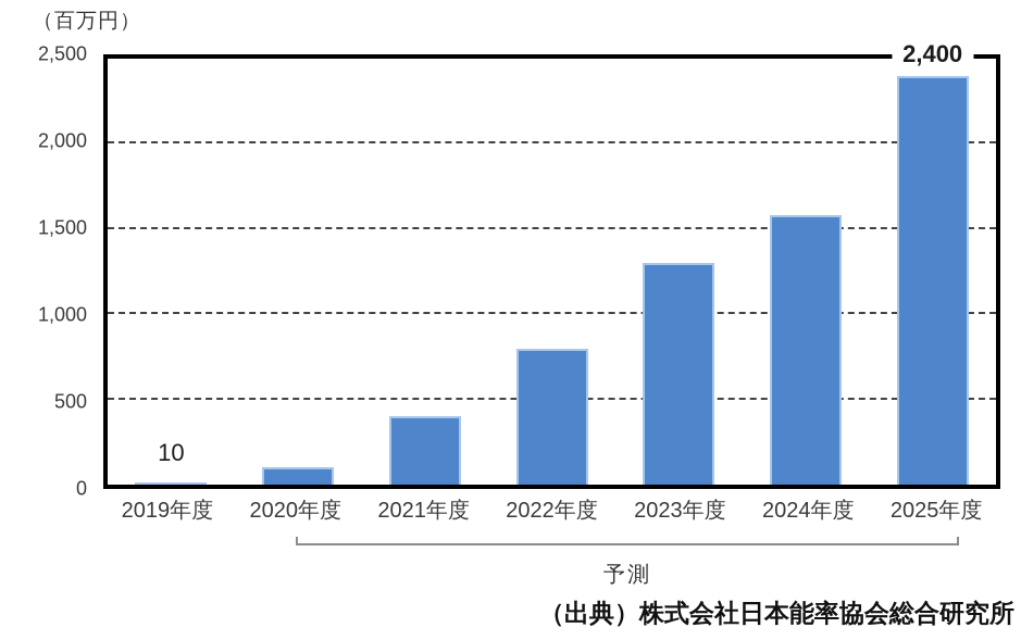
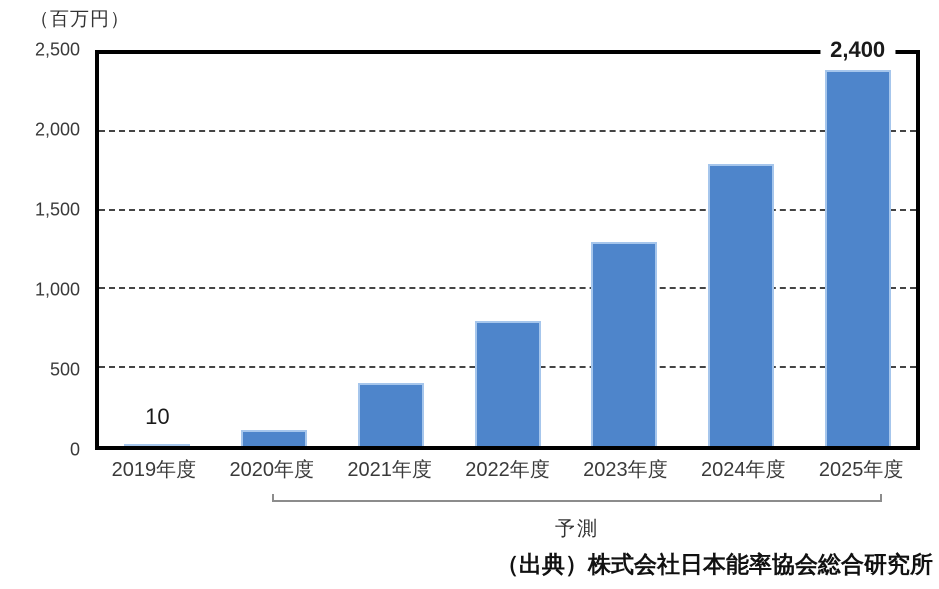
2024年度: 1580 -> 1800
